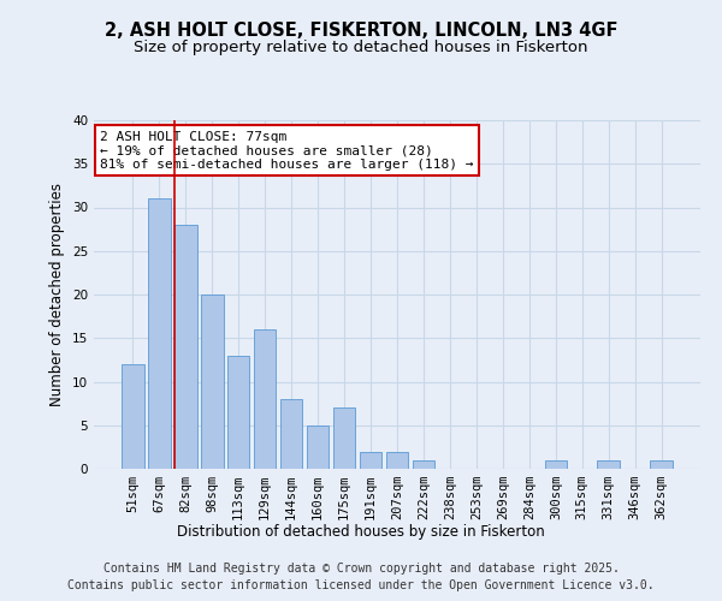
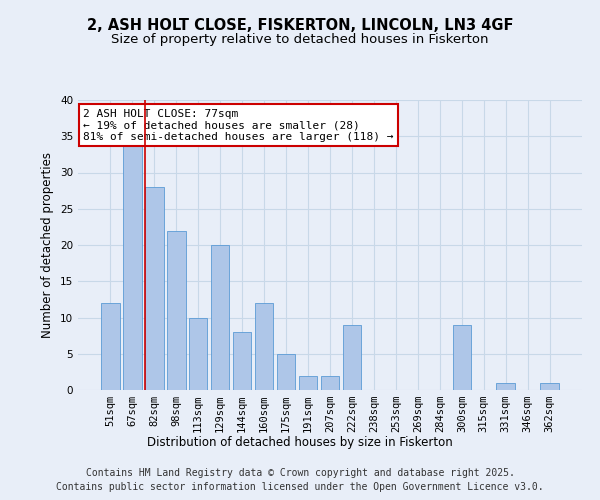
67sqm: 31 -> 34
98sqm: 20 -> 22
113sqm: 13 -> 10
129sqm: 16 -> 20
160sqm: 5 -> 12
175sqm: 7 -> 5
222sqm: 1 -> 9
300sqm: 1 -> 9
